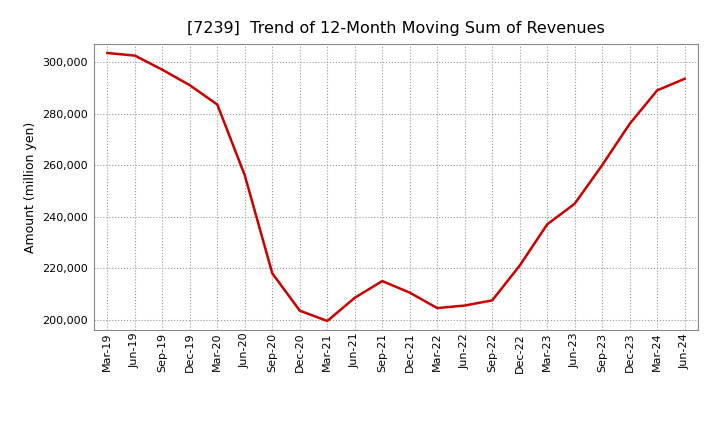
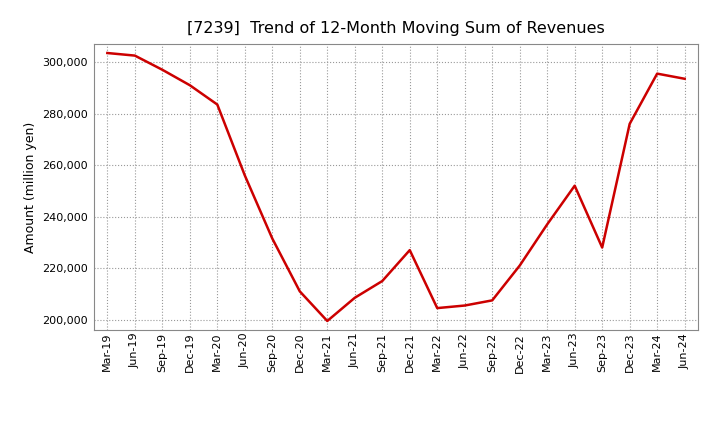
Sep-20: 218,000 -> 231,500
Dec-20: 203,500 -> 211,000
Dec-21: 210,500 -> 227,000
Jun-23: 245,000 -> 252,000
Sep-23: 260,000 -> 228,000
Mar-24: 289,000 -> 295,500
